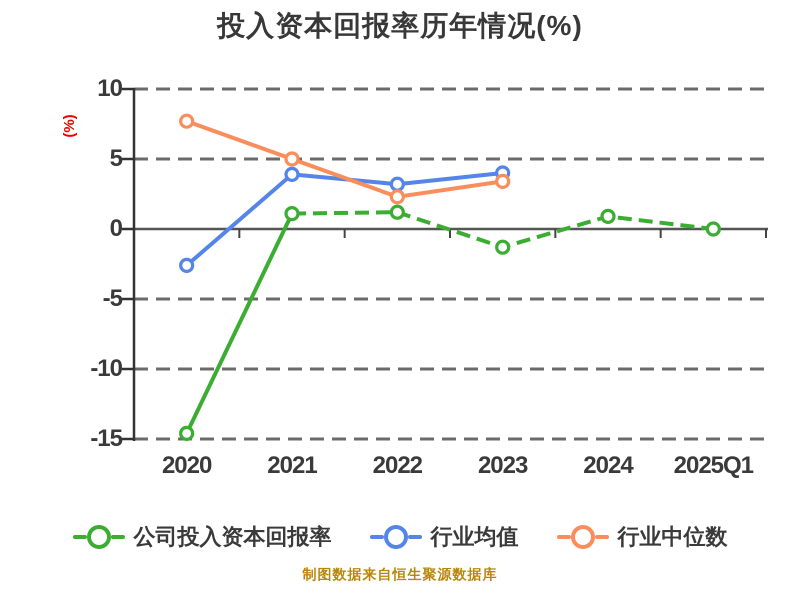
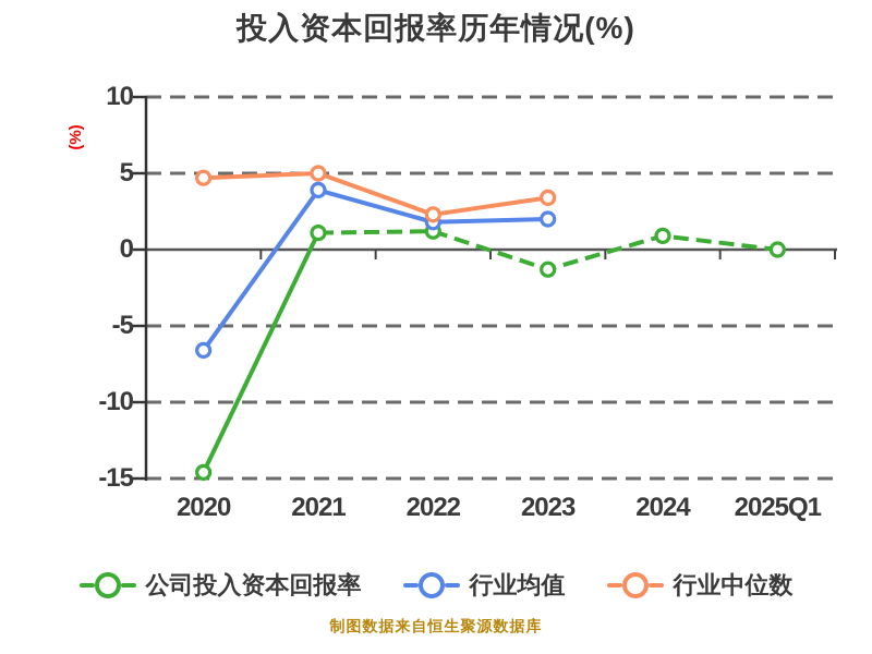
行业均值/2020: -2.6 -> -6.6
行业中位数/2020: 7.7 -> 4.7
行业均值/2022: 3.2 -> 1.8
行业均值/2023: 4.0 -> 2.0
